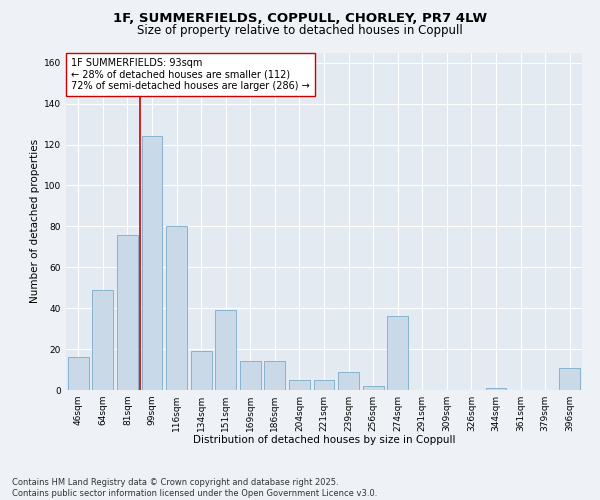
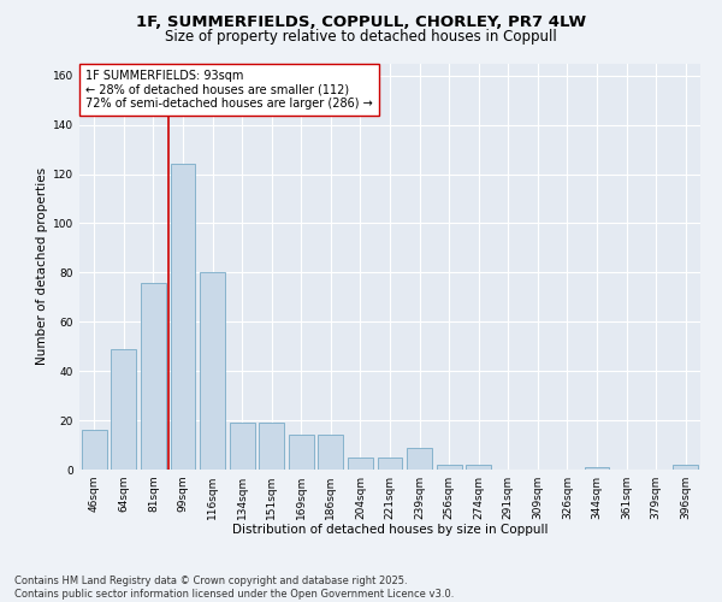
151sqm: 39 -> 19
274sqm: 36 -> 2
396sqm: 11 -> 2
